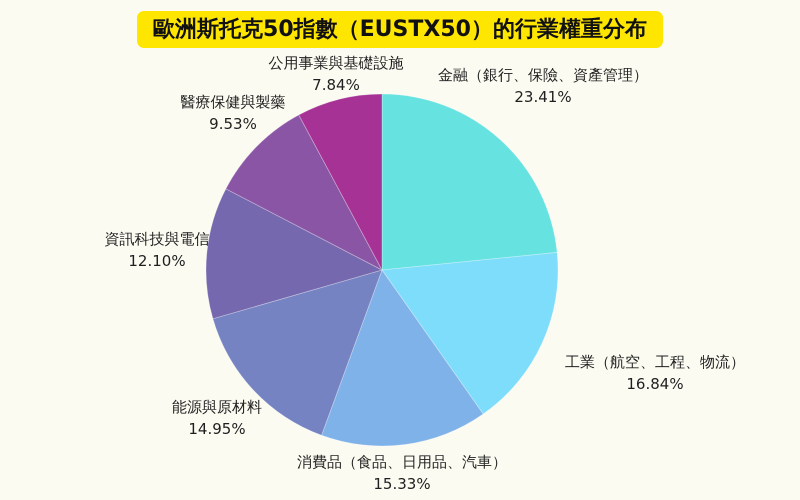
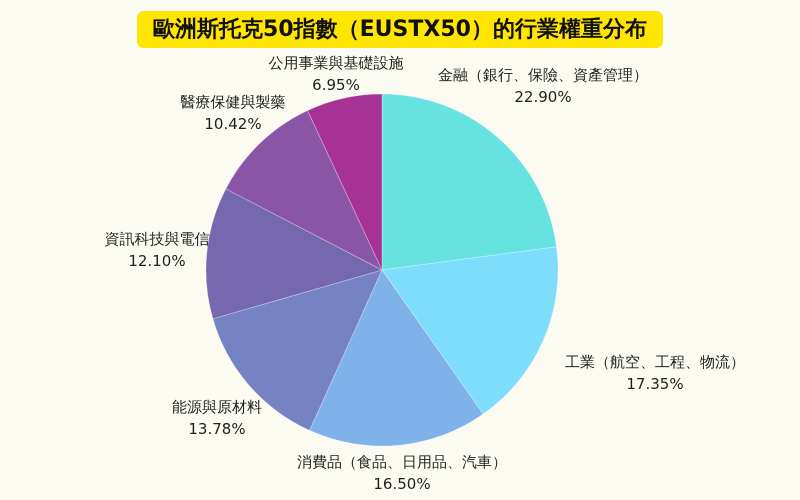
金融（銀行、保險、資產管理）: 23.41% -> 22.90%
工業（航空、工程、物流）: 16.84% -> 17.35%
消費品（食品、日用品、汽車）: 15.33% -> 16.50%
能源與原材料: 14.95% -> 13.78%
醫療保健與製藥: 9.53% -> 10.42%
公用事業與基礎設施: 7.84% -> 6.95%
